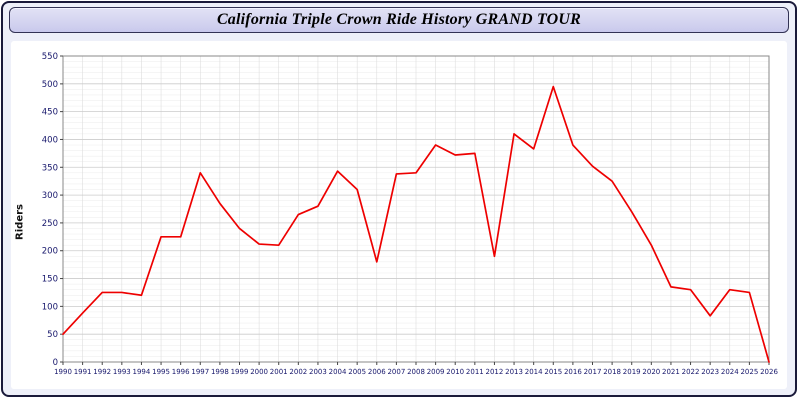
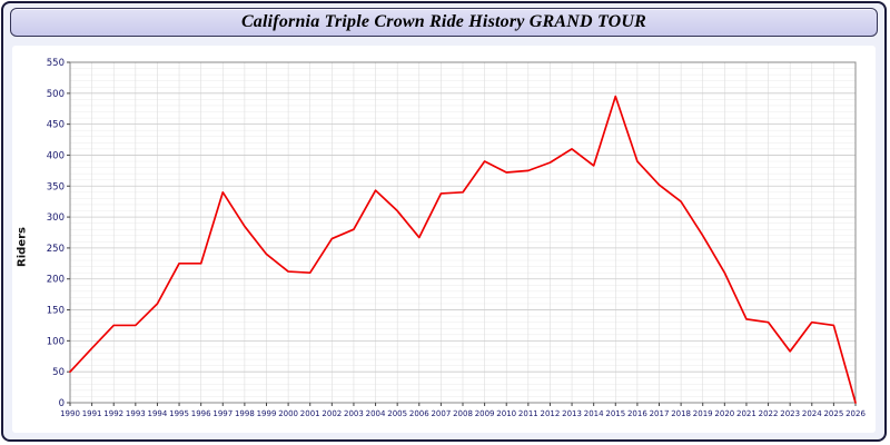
1994: 120 -> 160
2006: 180 -> 270
2012: 190 -> 390
